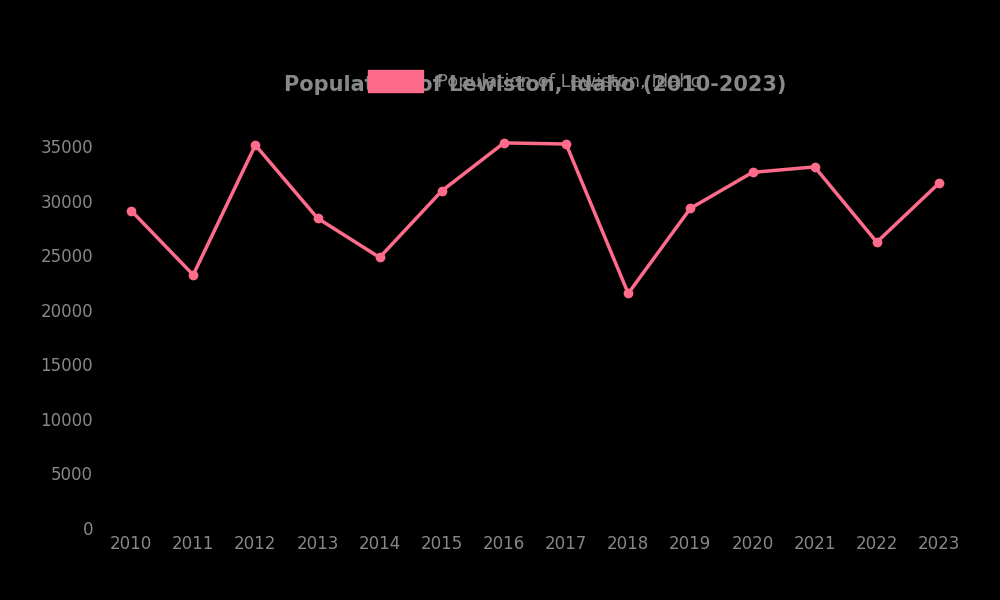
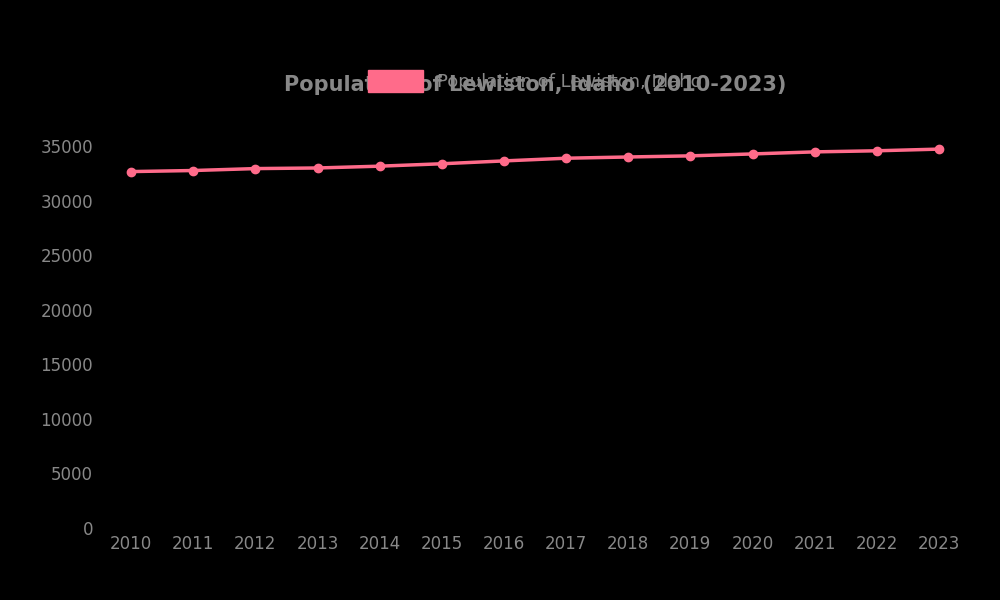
2010: 29100 -> 32700
2011: 23200 -> 32800
2012: 35100 -> 32900
2013: 28400 -> 33000
2014: 24800 -> 33200
2015: 30900 -> 33400
2016: 35300 -> 33600
2017: 35200 -> 33900
2018: 21500 -> 34000
2019: 29300 -> 34100
2020: 32600 -> 34300
2021: 33100 -> 34500
2022: 26200 -> 34600
2023: 31600 -> 34700
